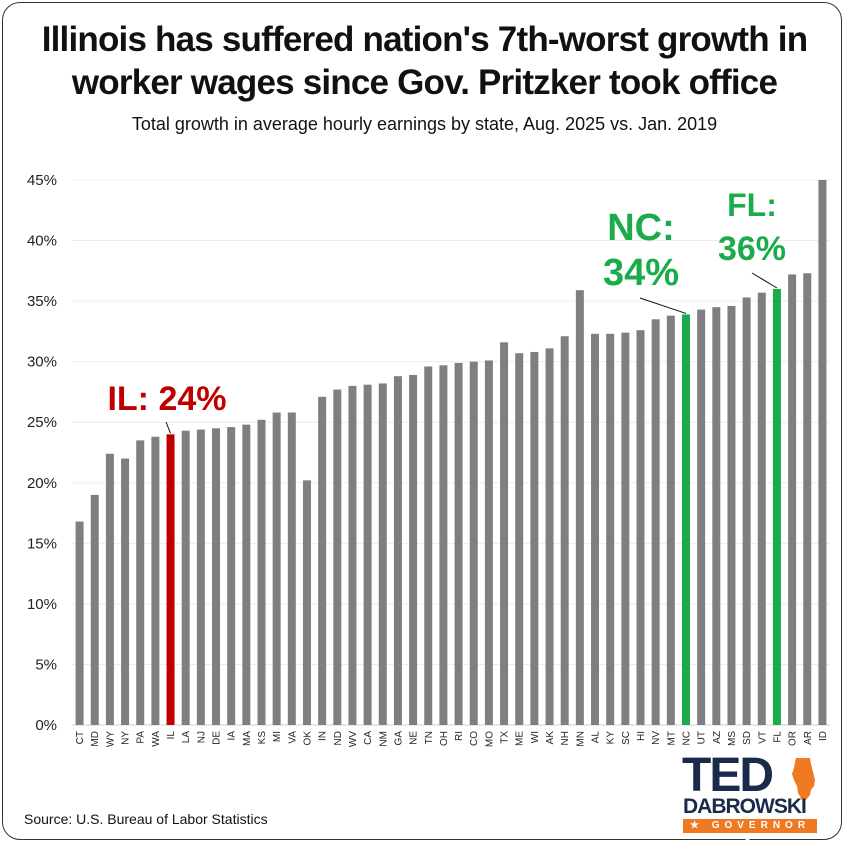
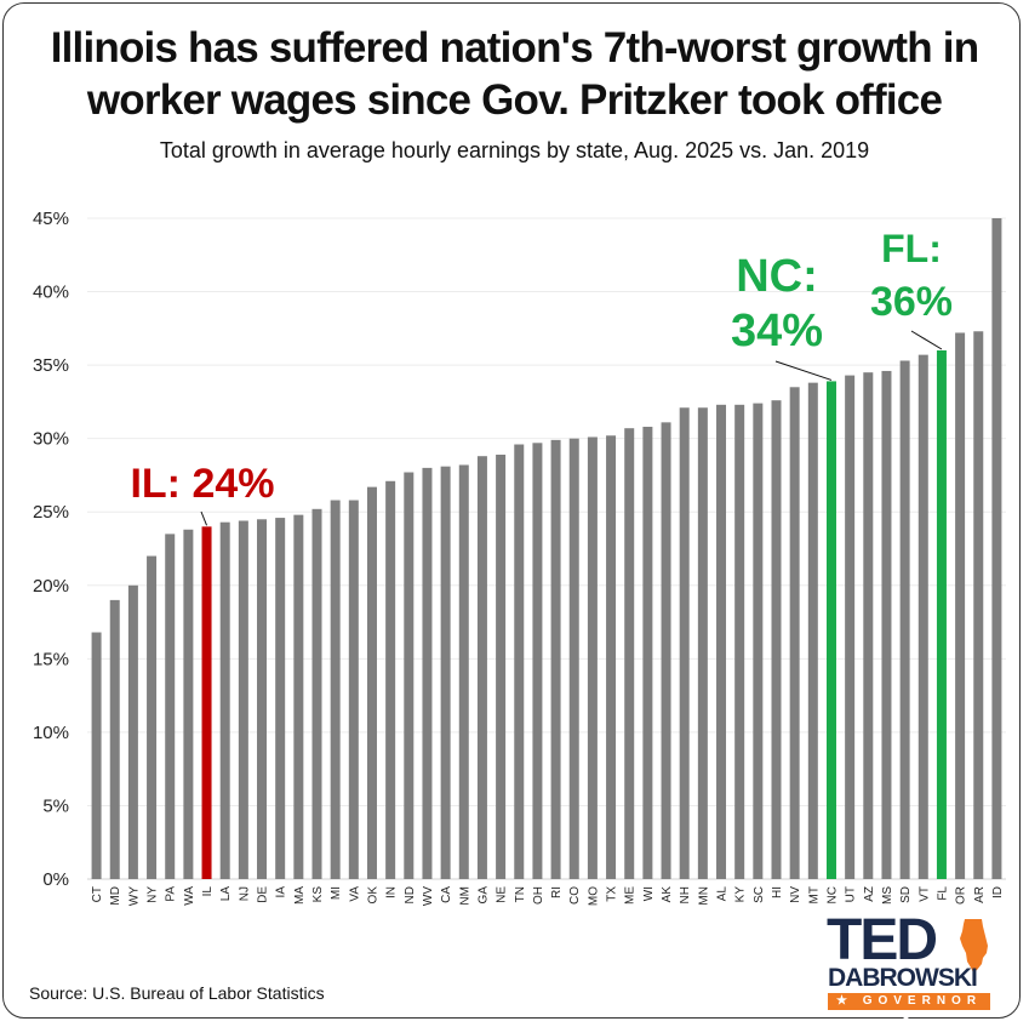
WY: 22.4% -> 20.0%
OK: 20.2% -> 26.7%
TX: 31.6% -> 30.2%
MN: 35.9% -> 32.1%
